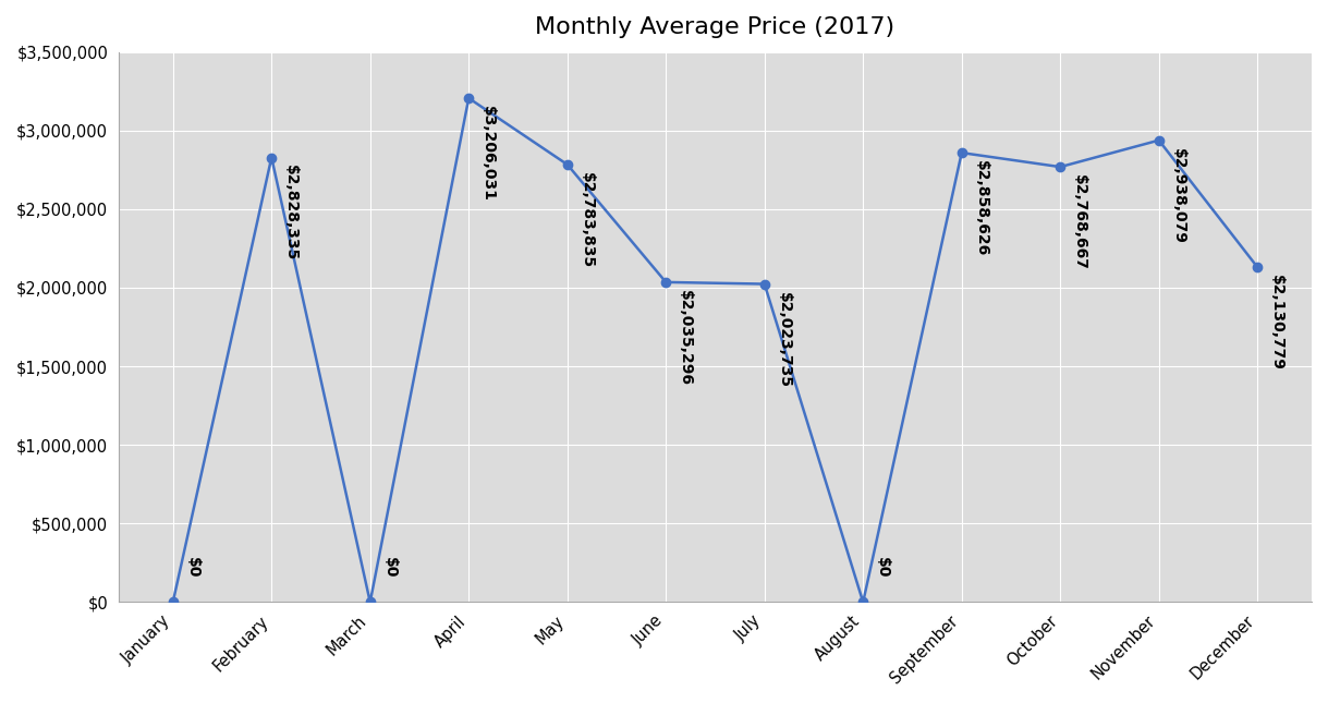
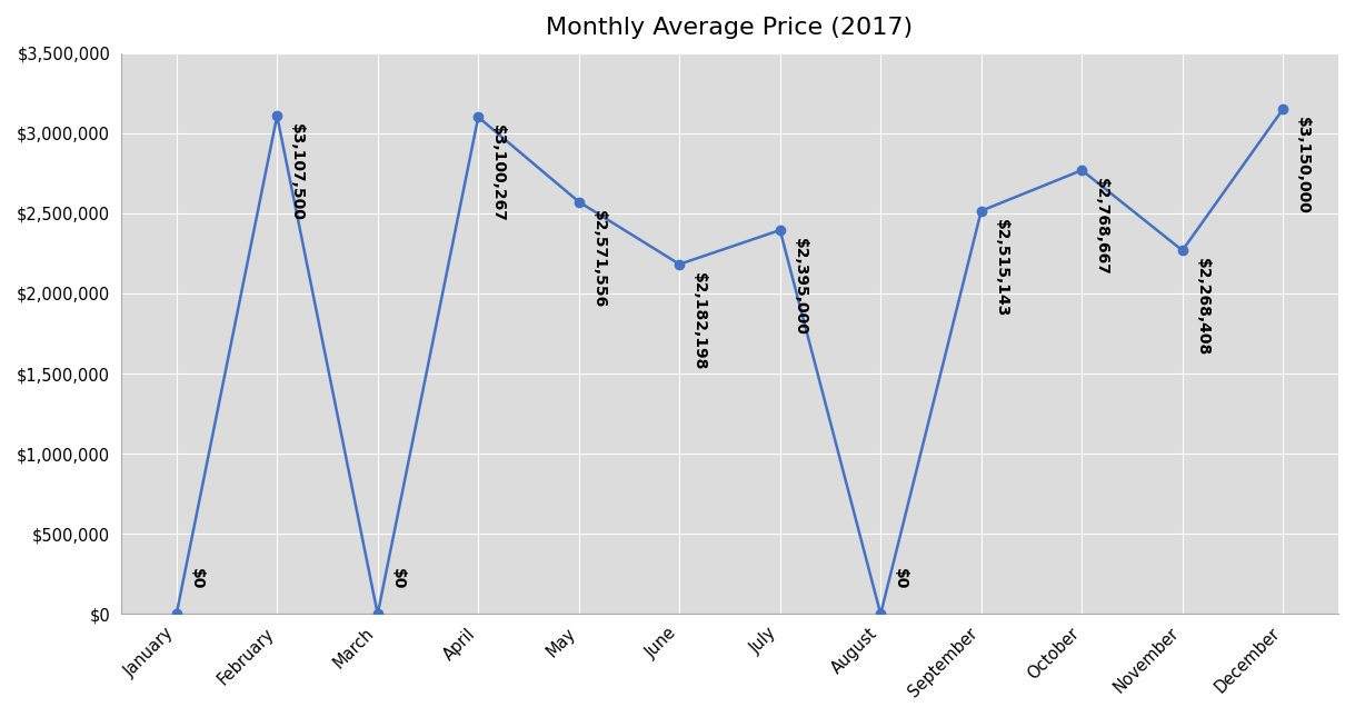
February: $2,828,335 -> $3,107,500
April: $3,206,031 -> $3,100,267
May: $2,783,835 -> $2,571,556
June: $2,035,296 -> $2,182,198
July: $2,023,735 -> $2,395,000
September: $2,858,626 -> $2,515,143
November: $2,938,079 -> $2,268,408
December: $2,130,779 -> $3,150,000
